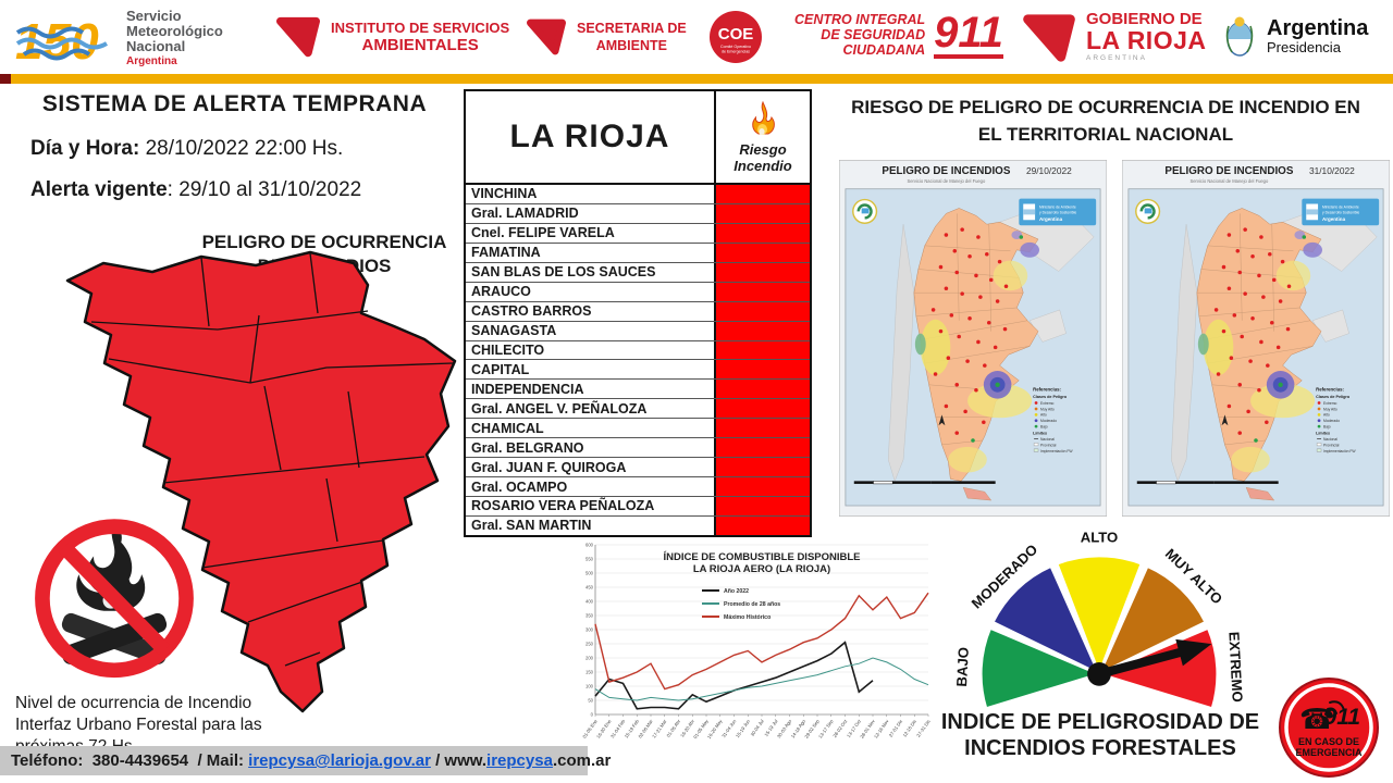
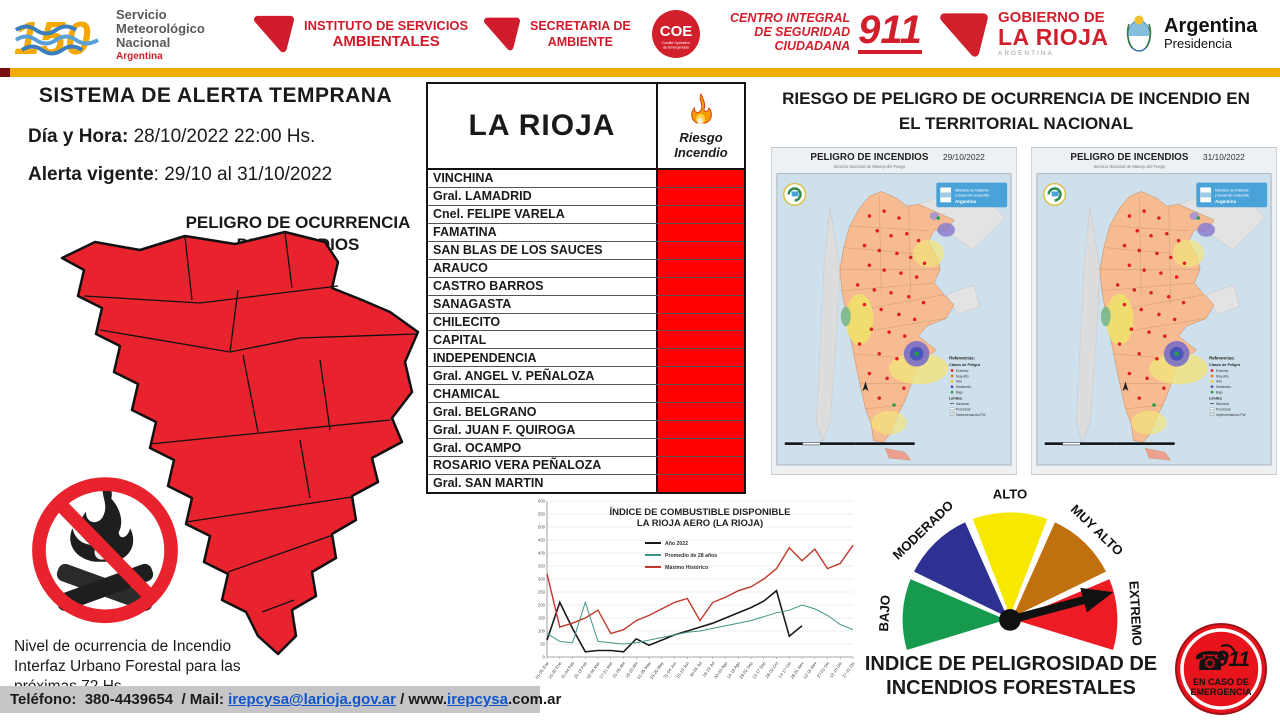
Año 2022/16-20 Ene: 120 -> 210
Promedio de 28 años/15-19 Feb: 50 -> 210
Máximo Histórico/30-04 Jul: 180 -> 140
